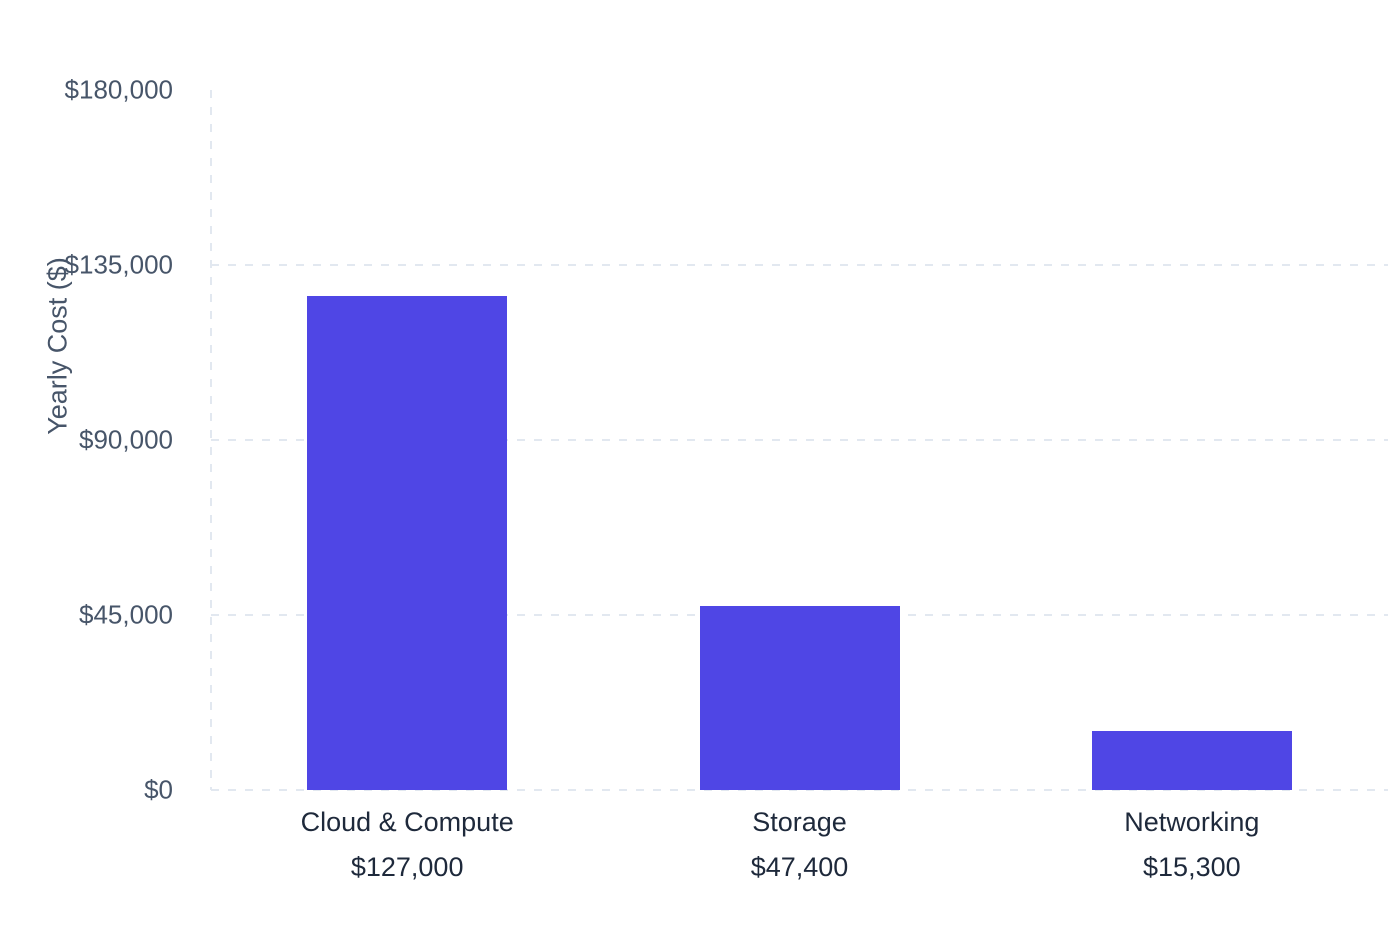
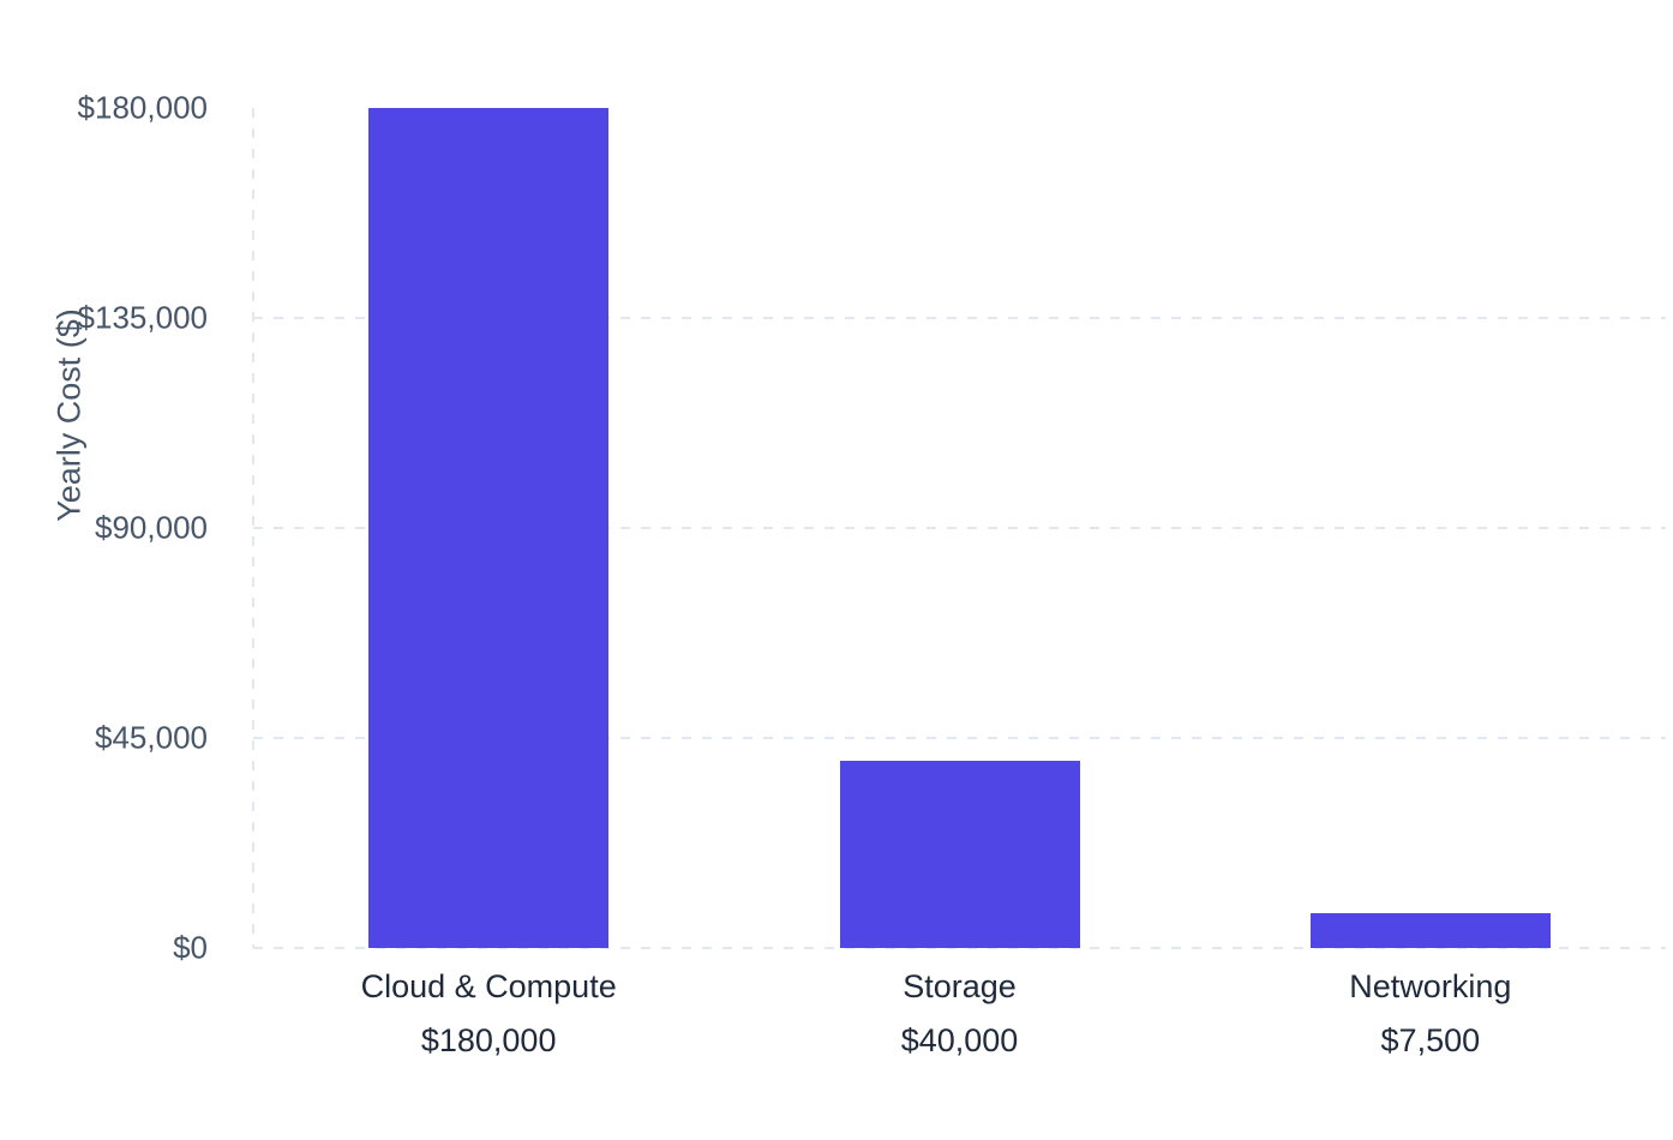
Cloud & Compute: $127,000 -> $180,000
Storage: $47,400 -> $40,000
Networking: $15,300 -> $7,500
